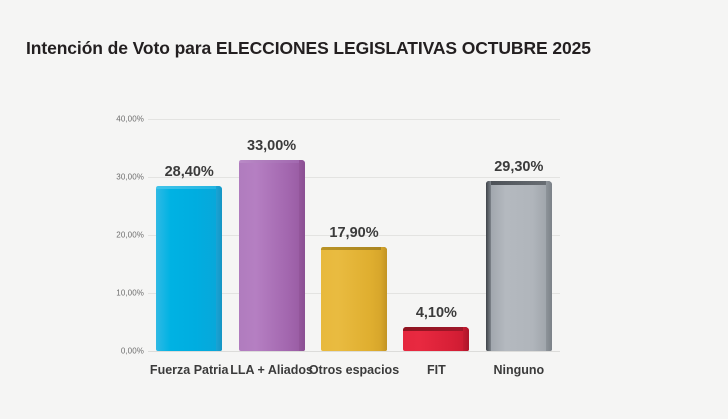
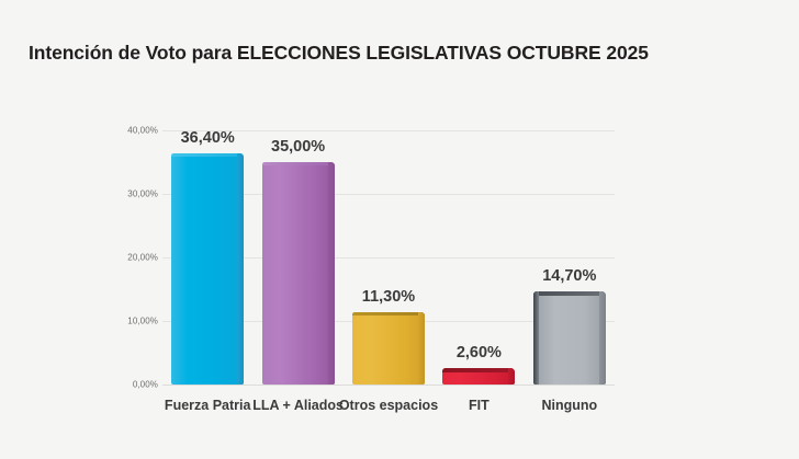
Fuerza Patria: 28,40% -> 36,40%
LLA + Aliados: 33,00% -> 35,00%
Otros espacios: 17,90% -> 11,30%
FIT: 4,10% -> 2,60%
Ninguno: 29,30% -> 14,70%
